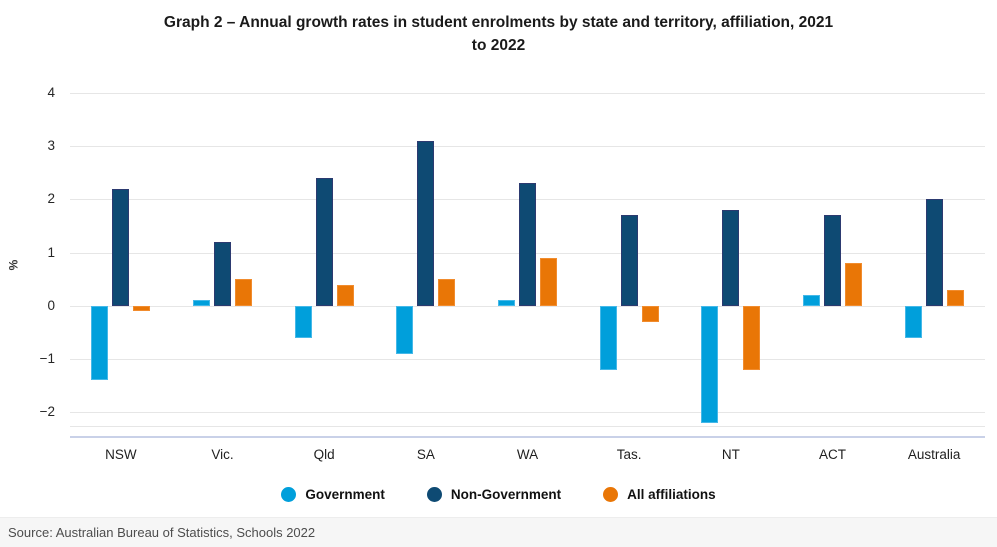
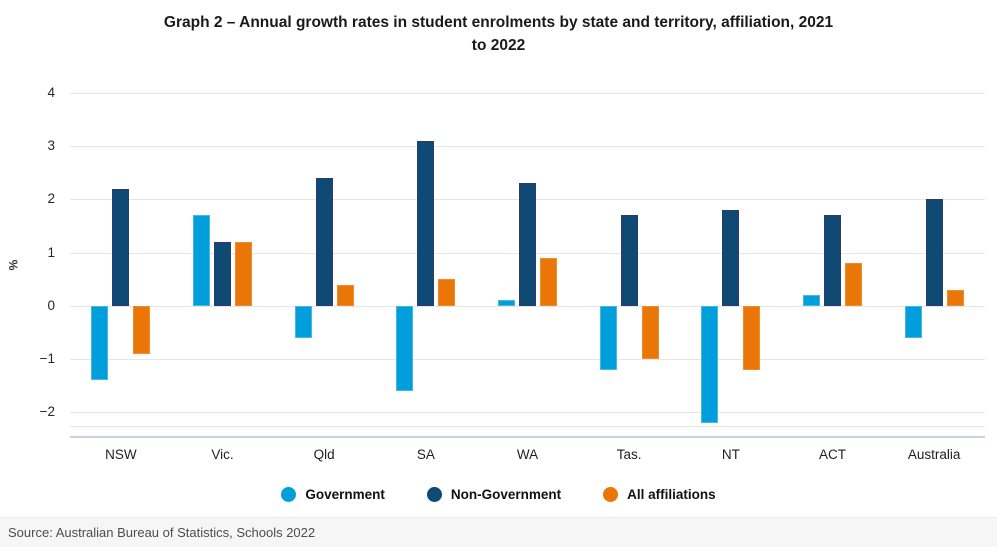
All affiliations/NSW: -0.1 -> -0.9
Government/Vic.: 0.1 -> 1.7
All affiliations/Vic.: 0.5 -> 1.2
Government/SA: -0.9 -> -1.6
All affiliations/Tas.: -0.3 -> -1.0
